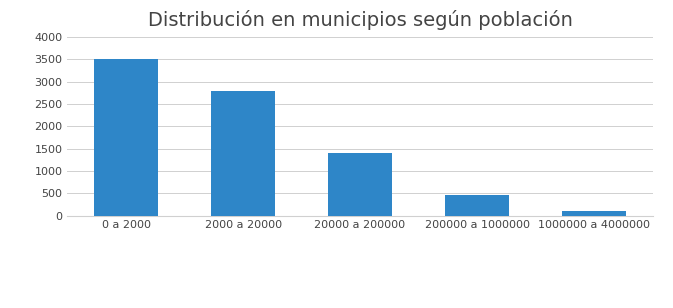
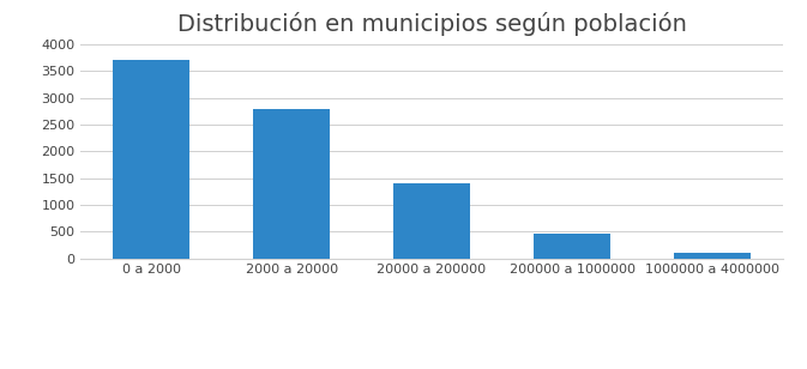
0 a 2000: 3500 -> 3700
